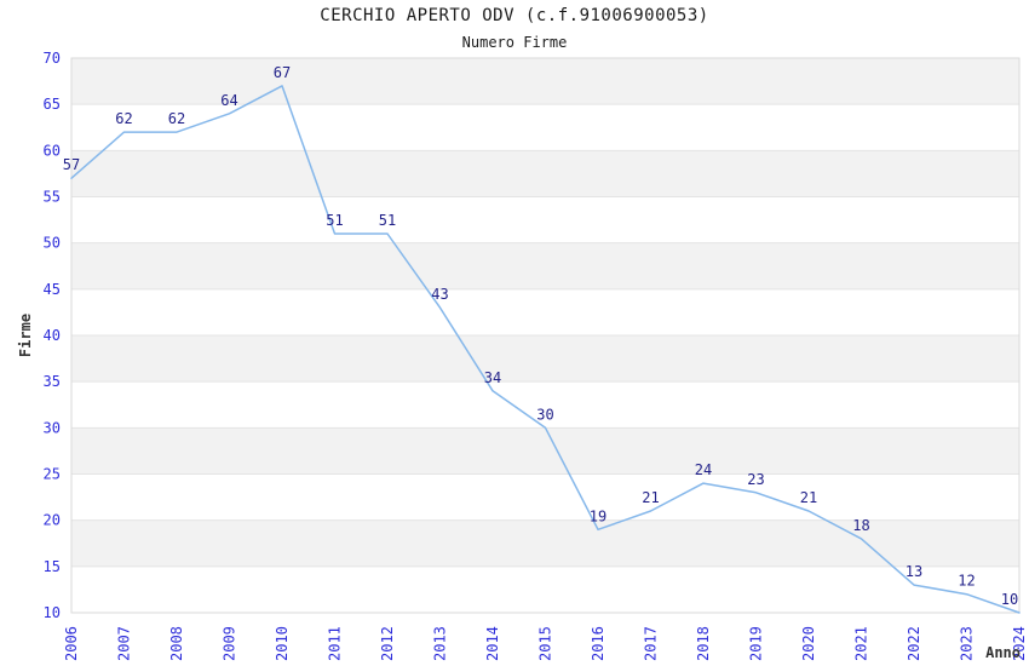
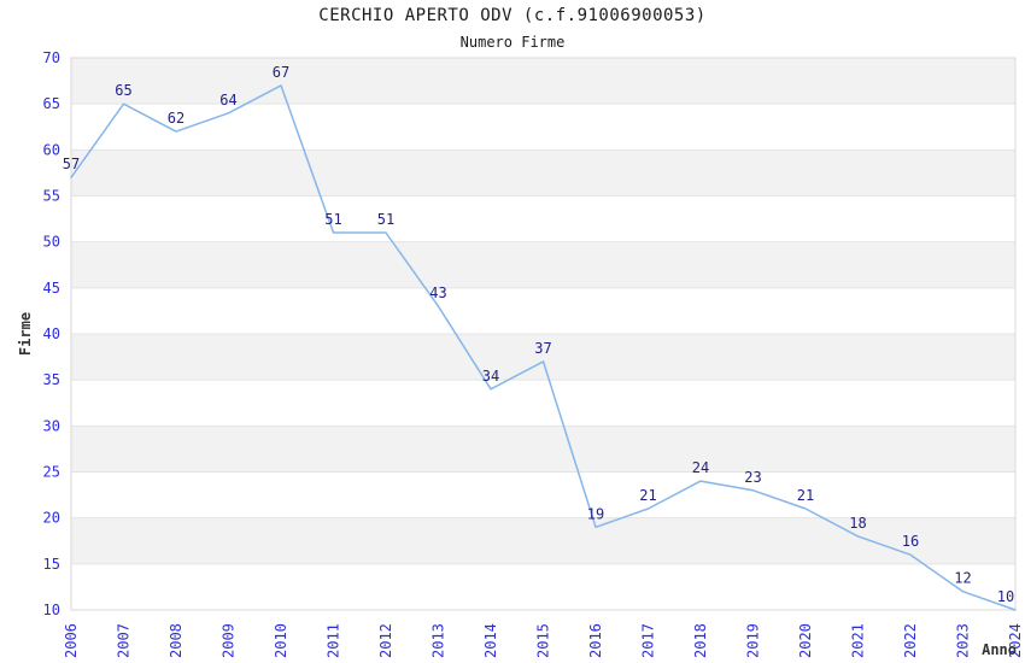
2007: 62 -> 65
2015: 30 -> 37
2022: 13 -> 16
